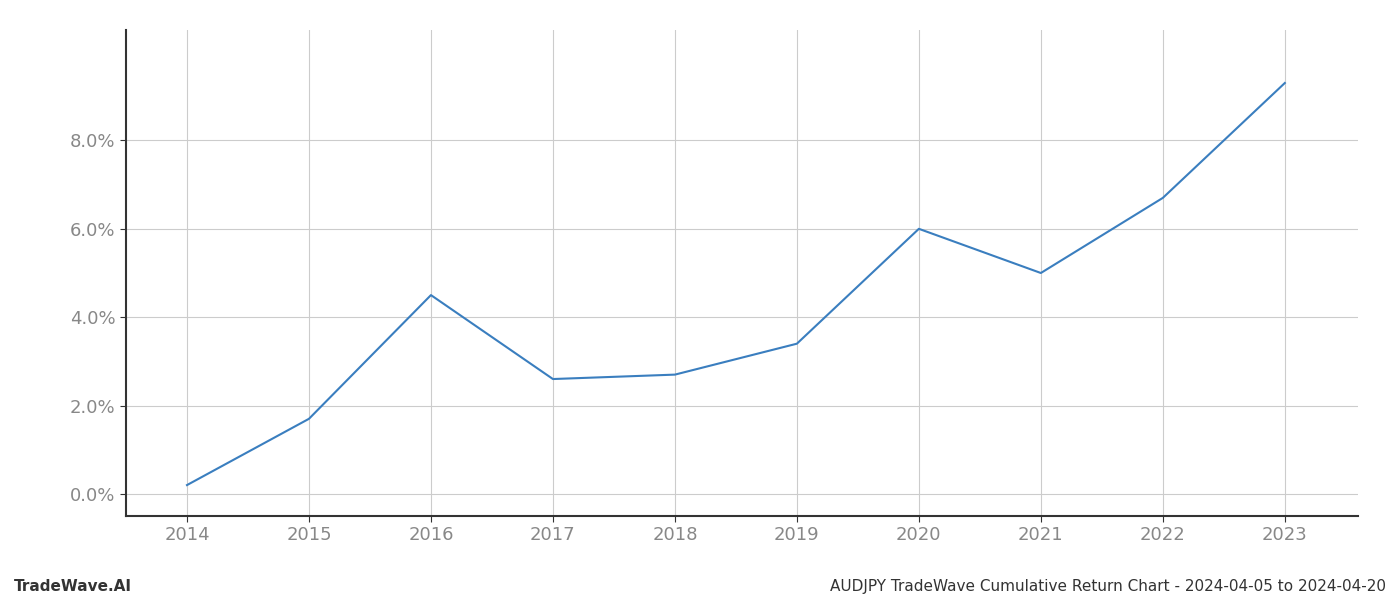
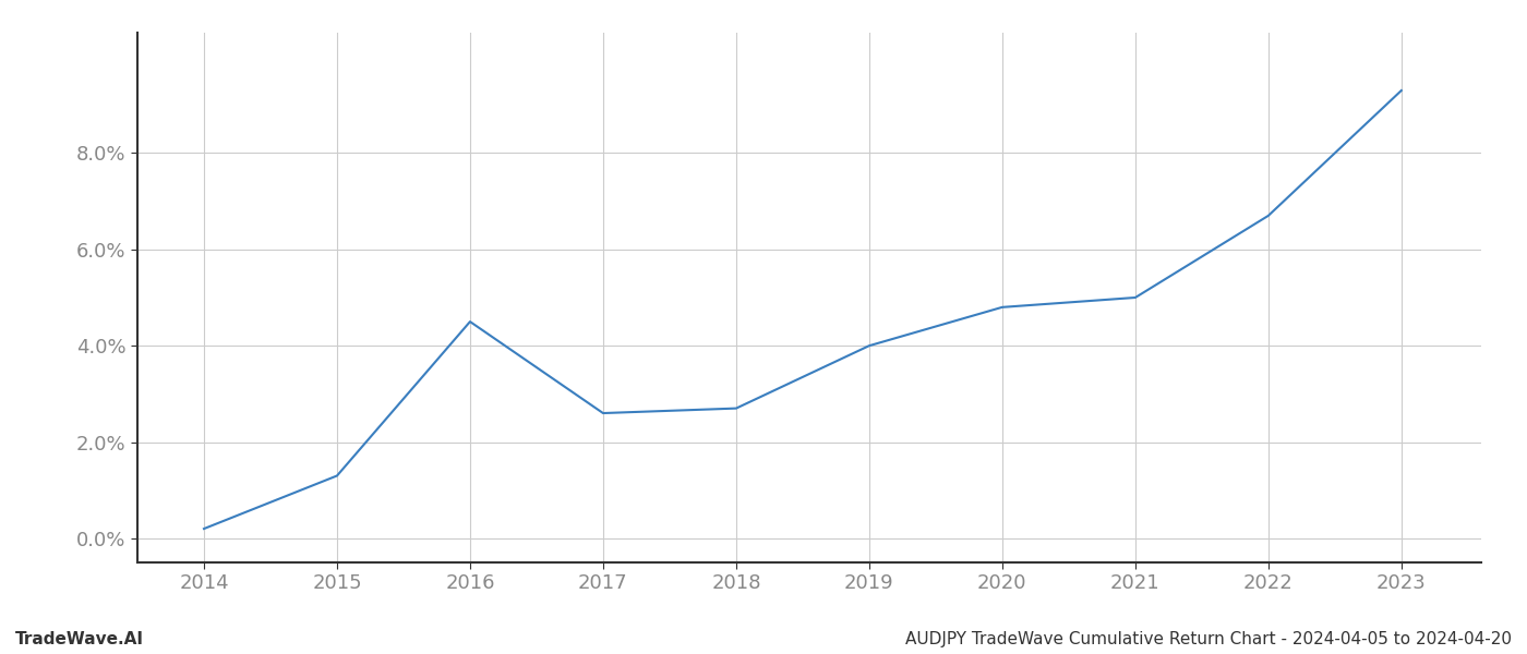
2015: 1.7% -> 1.3%
2019: 3.4% -> 4.0%
2020: 6.0% -> 4.8%
